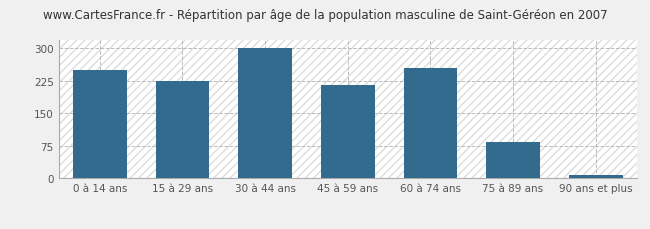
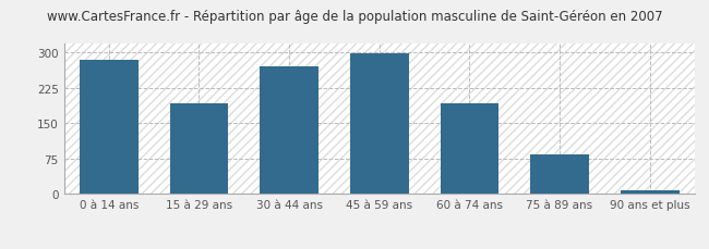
0 à 14 ans: 250 -> 285
15 à 29 ans: 225 -> 193
30 à 44 ans: 300 -> 270
45 à 59 ans: 215 -> 298
60 à 74 ans: 255 -> 193
